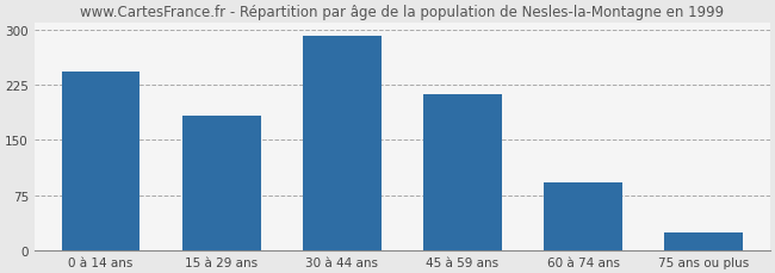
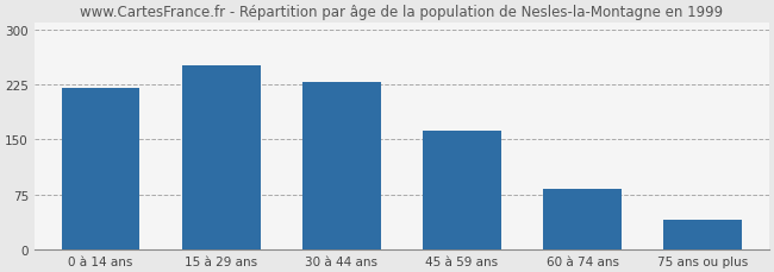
0 à 14 ans: 243 -> 220
15 à 29 ans: 183 -> 252
30 à 44 ans: 291 -> 228
45 à 59 ans: 213 -> 162
60 à 74 ans: 93 -> 82
75 ans ou plus: 24 -> 40
